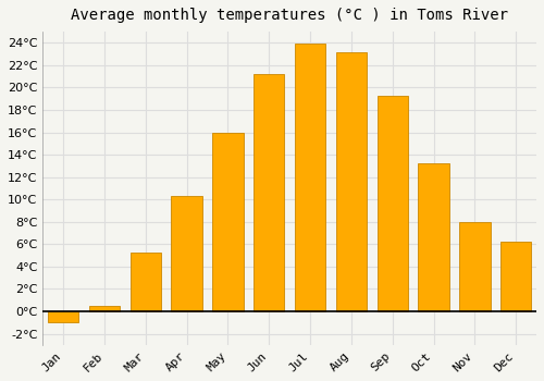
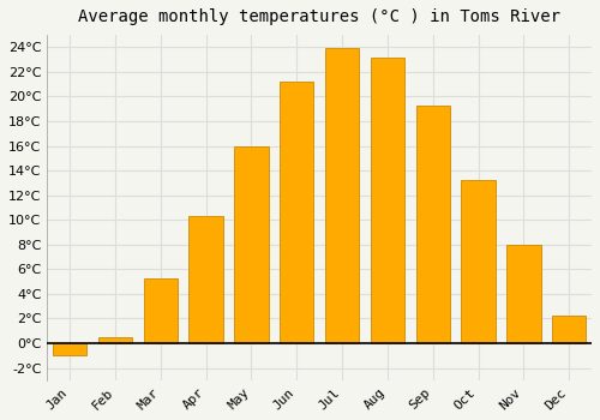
Dec: 6.2°C -> 2.2°C
